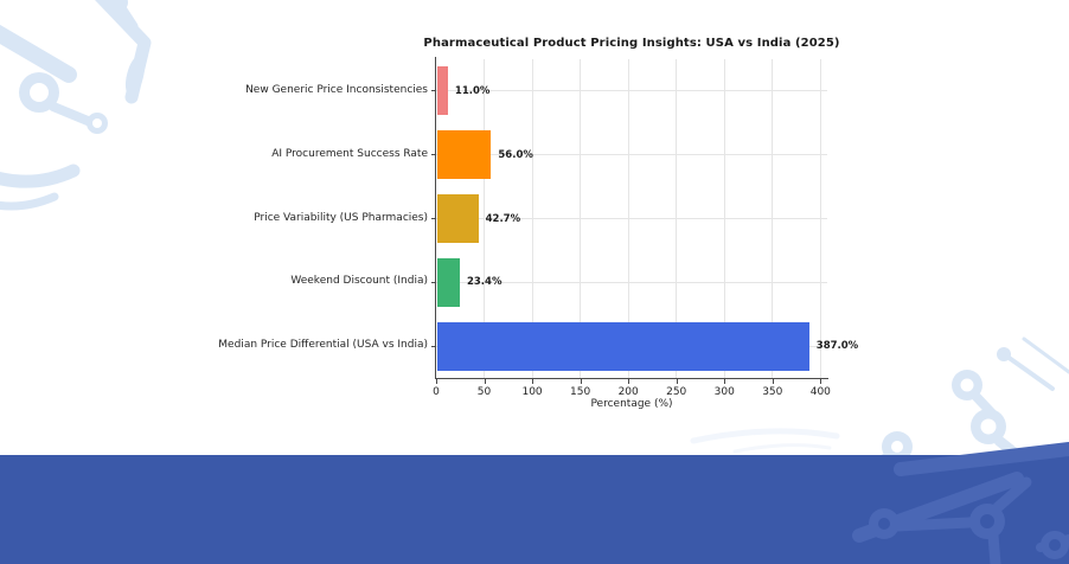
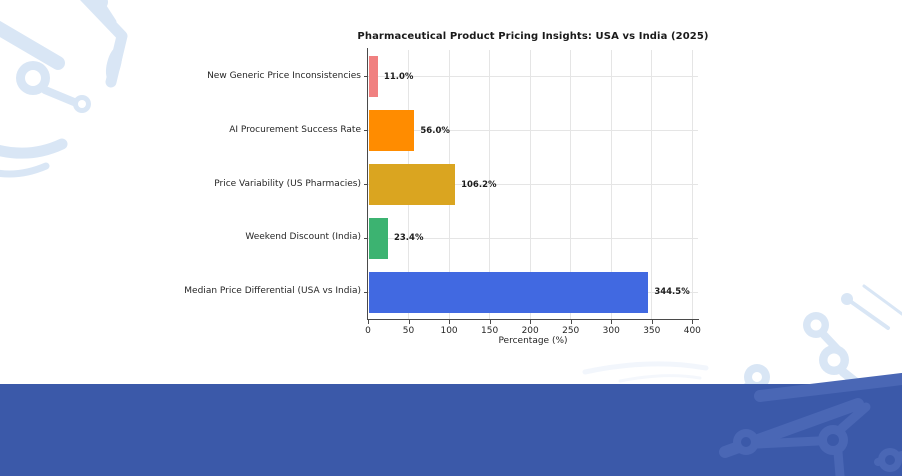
Price Variability (US Pharmacies): 42.7% -> 106.2%
Median Price Differential (USA vs India): 387.0% -> 344.5%
